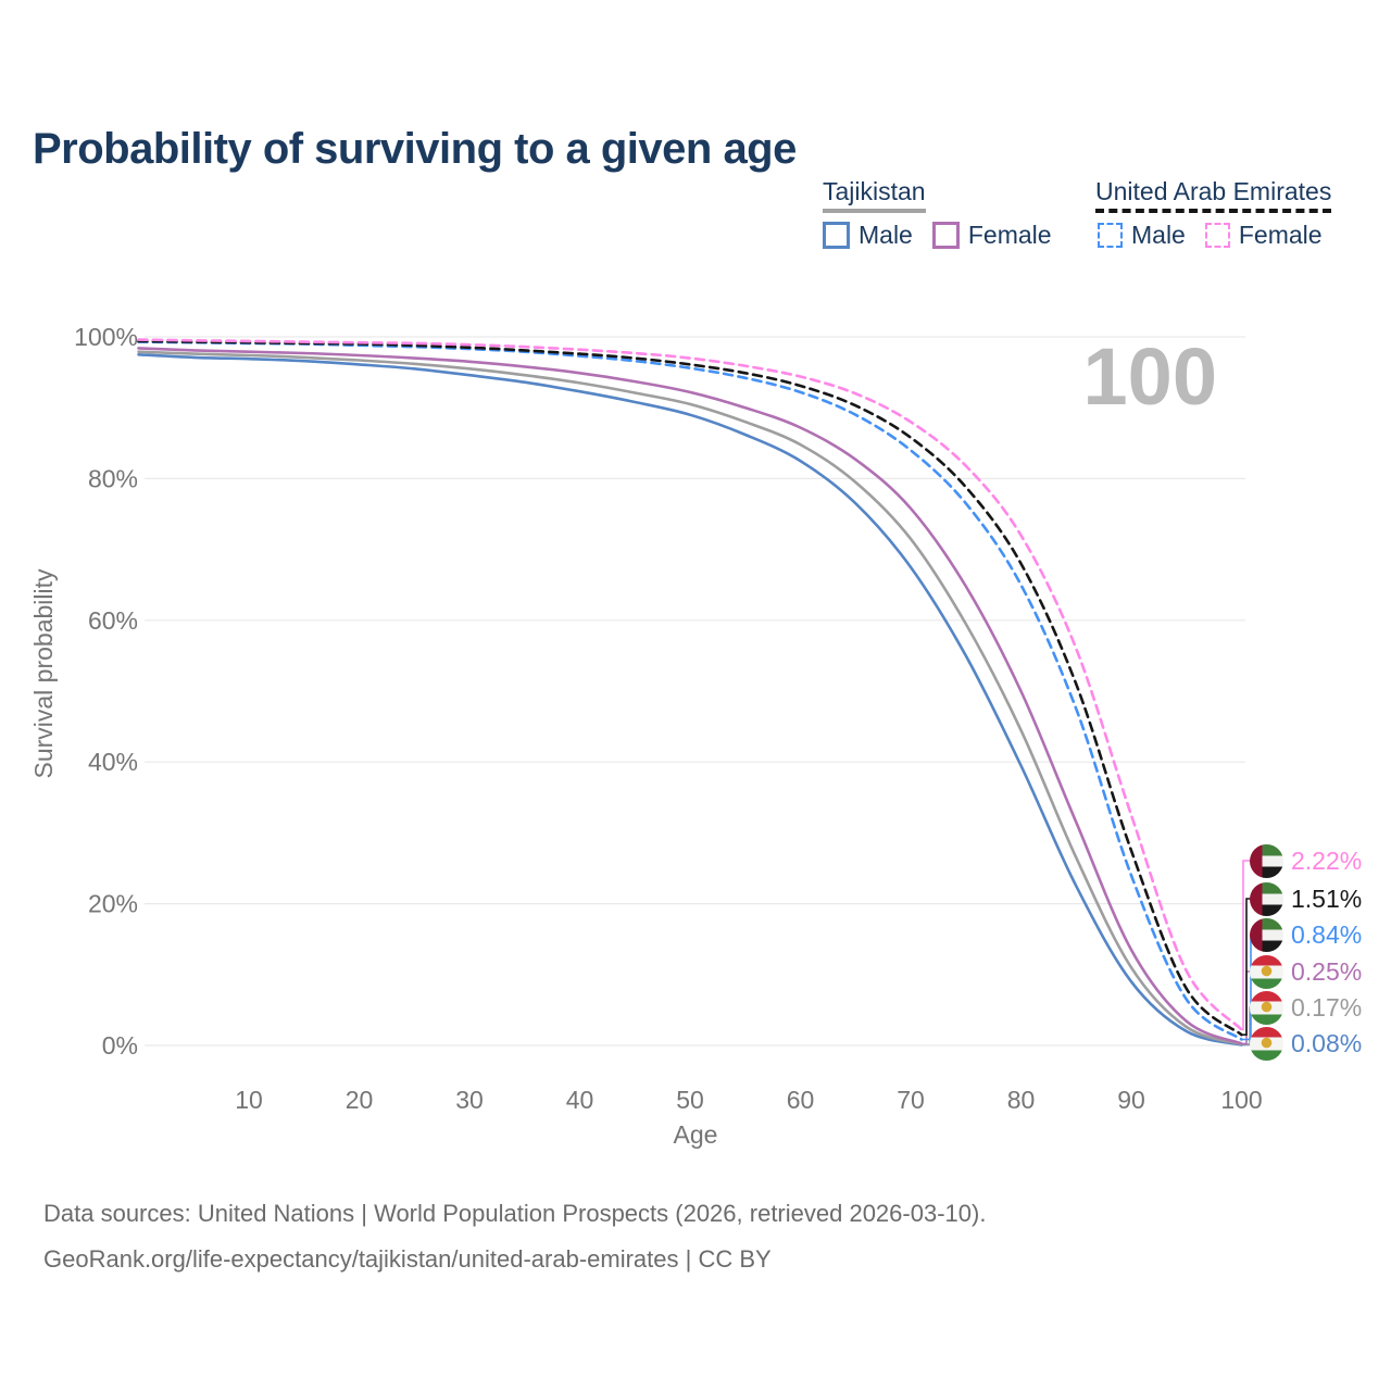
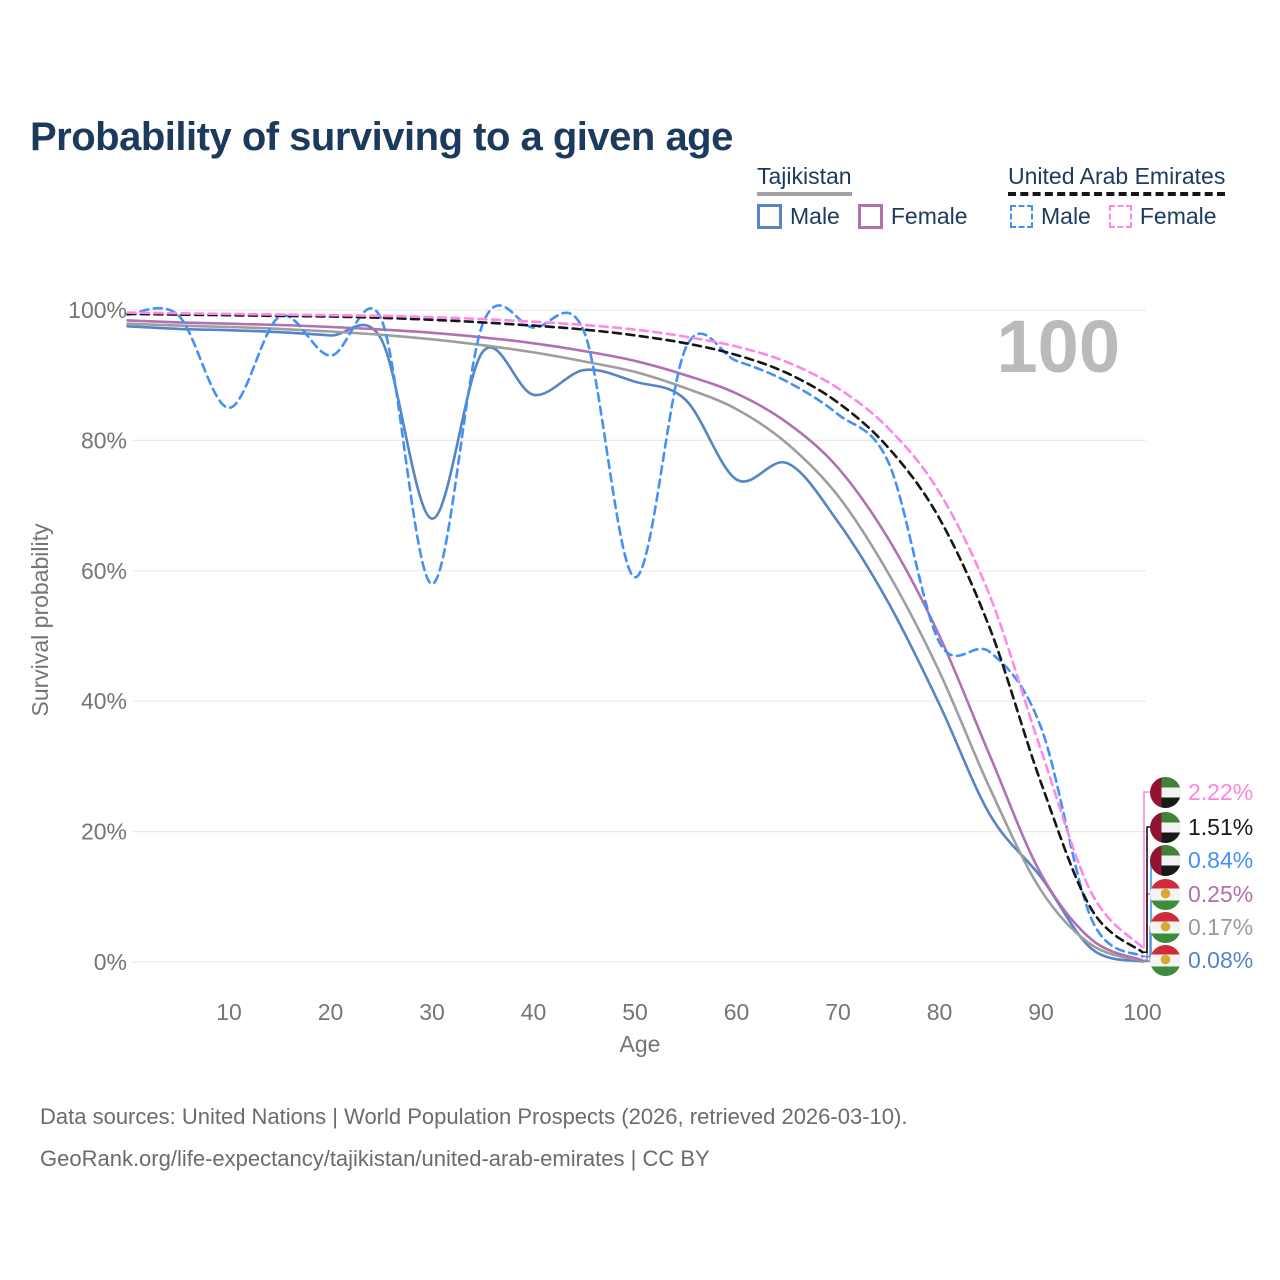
United Arab Emirates Male/10: 99% -> 85%
United Arab Emirates Male/20: 99% -> 93%
Tajikistan Male/30: 95% -> 68%
United Arab Emirates Male/30: 98% -> 58%
Tajikistan Male/40: 92% -> 87%
United Arab Emirates Male/50: 96% -> 59%
Tajikistan Male/60: 82% -> 74%
United Arab Emirates Male/80: 65% -> 49%
Tajikistan Male/90: 9% -> 13%
United Arab Emirates Male/90: 24% -> 36%
